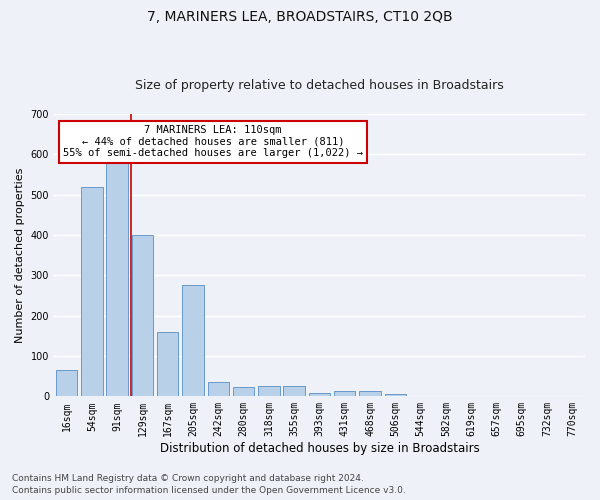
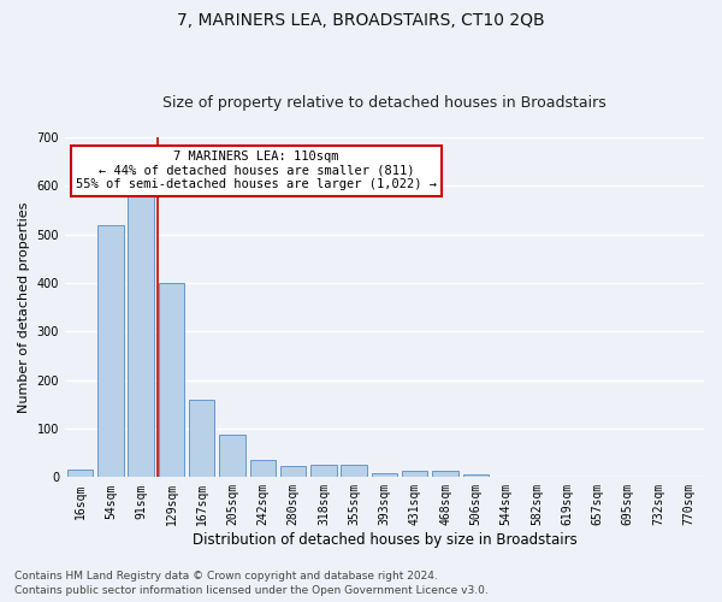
16sqm: 65 -> 15
205sqm: 275 -> 88
